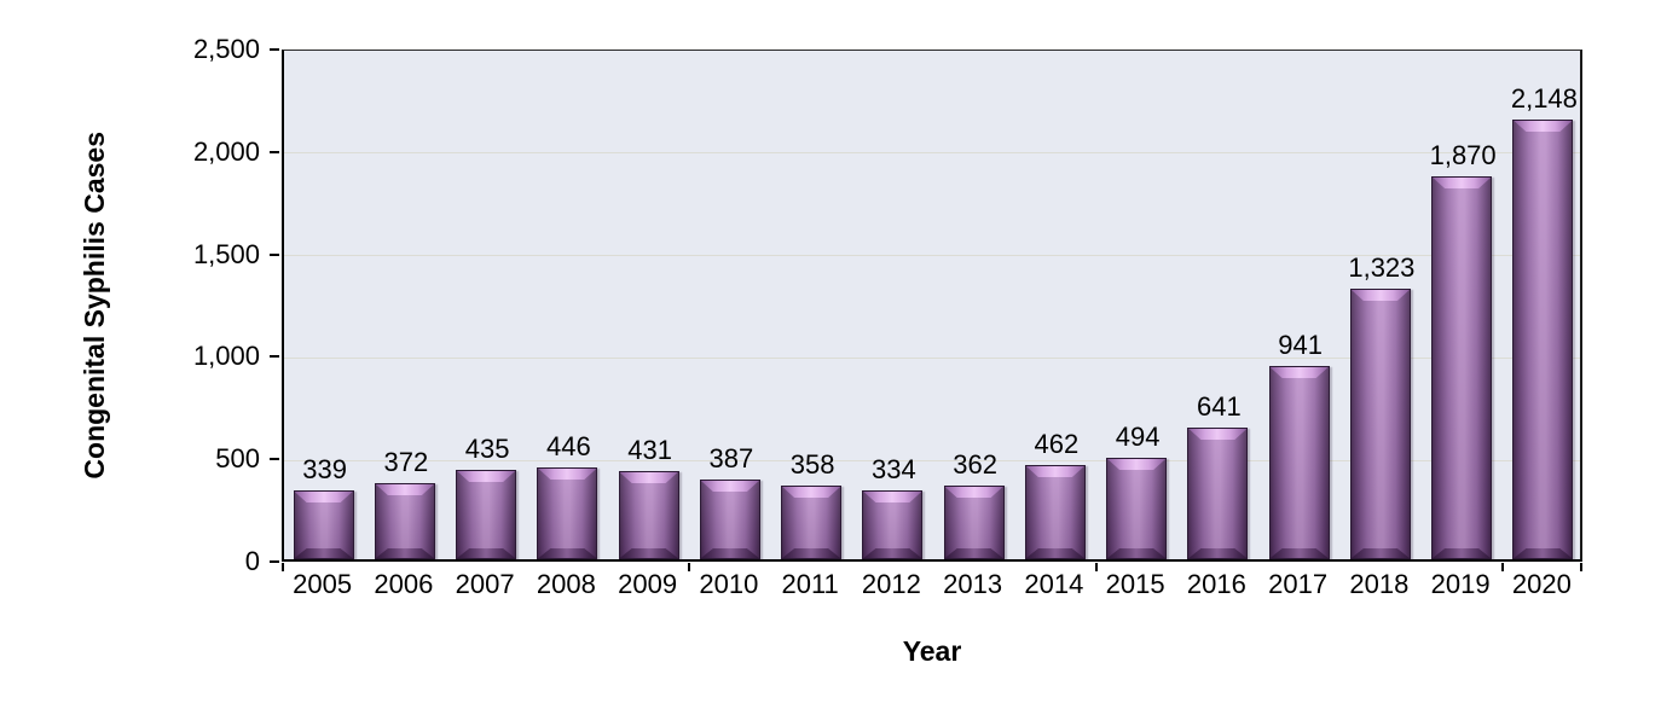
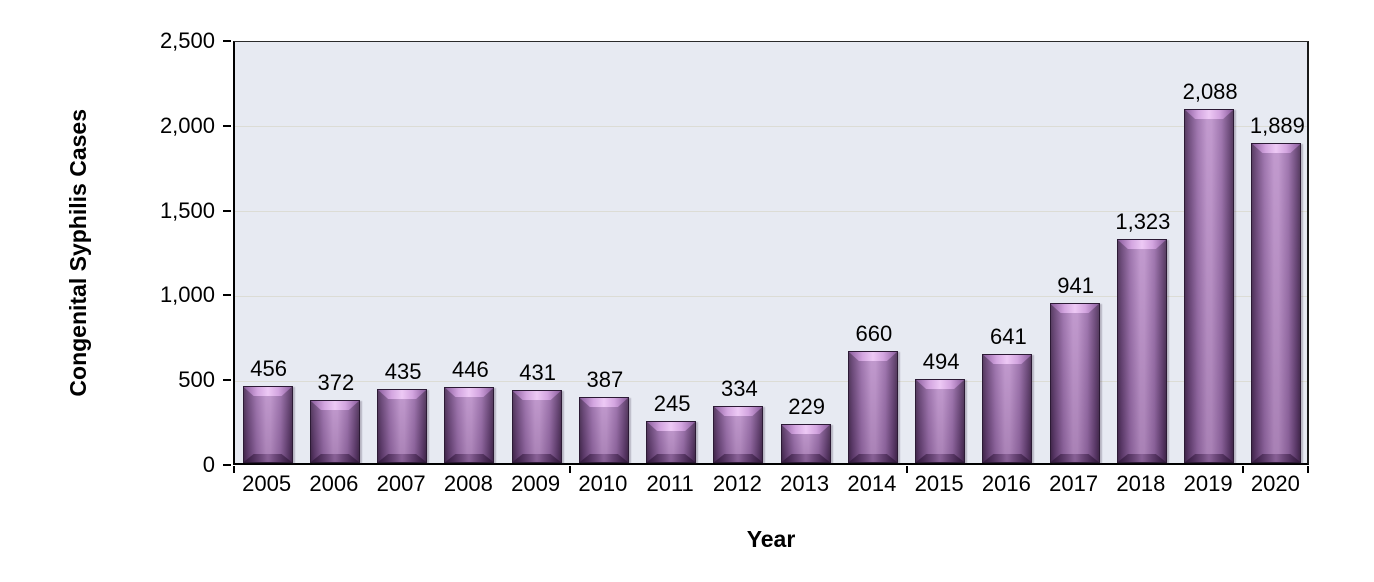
2005: 339 -> 456
2011: 358 -> 245
2013: 362 -> 229
2014: 462 -> 660
2019: 1,870 -> 2,088
2020: 2,148 -> 1,889
